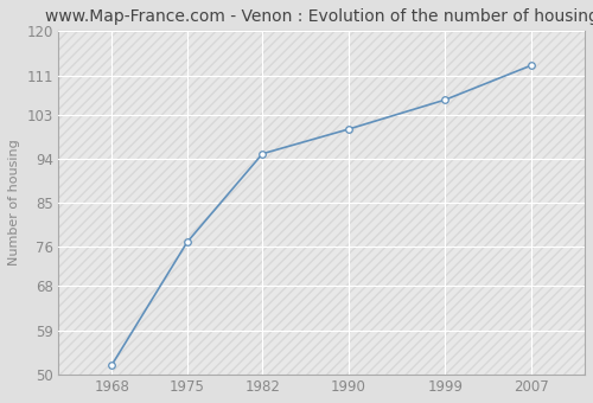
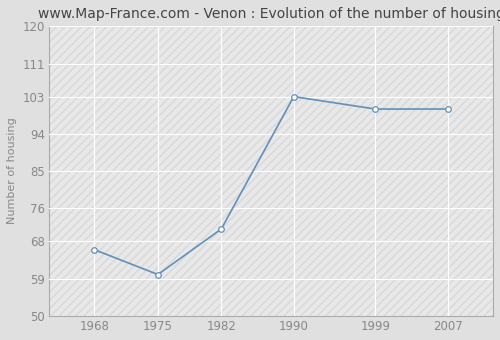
1968: 52 -> 66
1975: 77 -> 60
1982: 95 -> 71
1990: 100 -> 103
1999: 106 -> 100
2007: 113 -> 100
